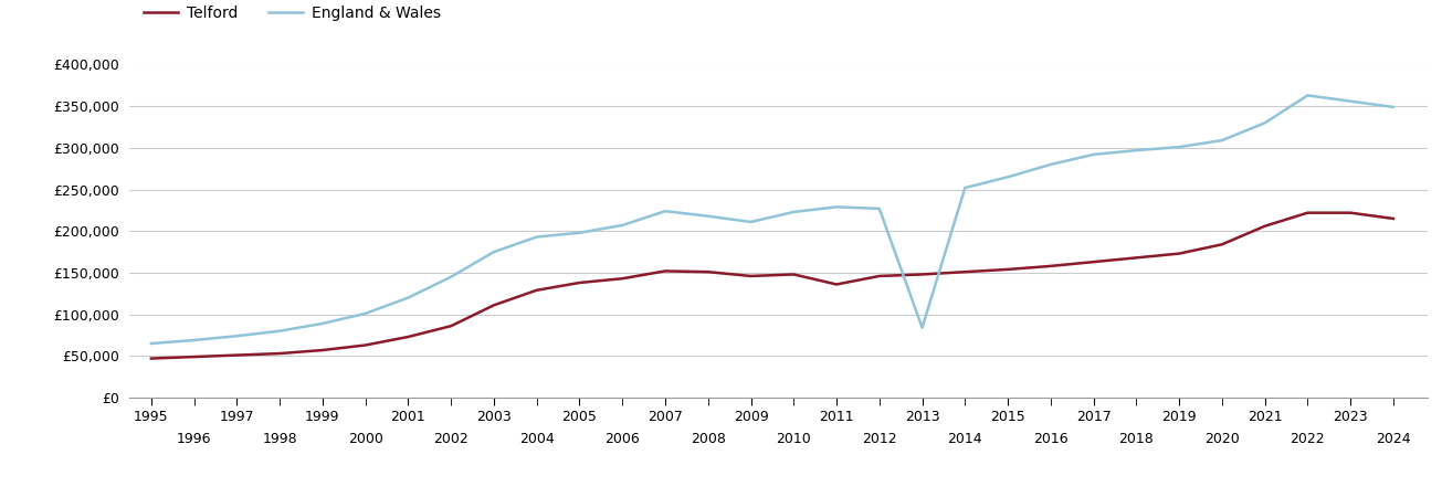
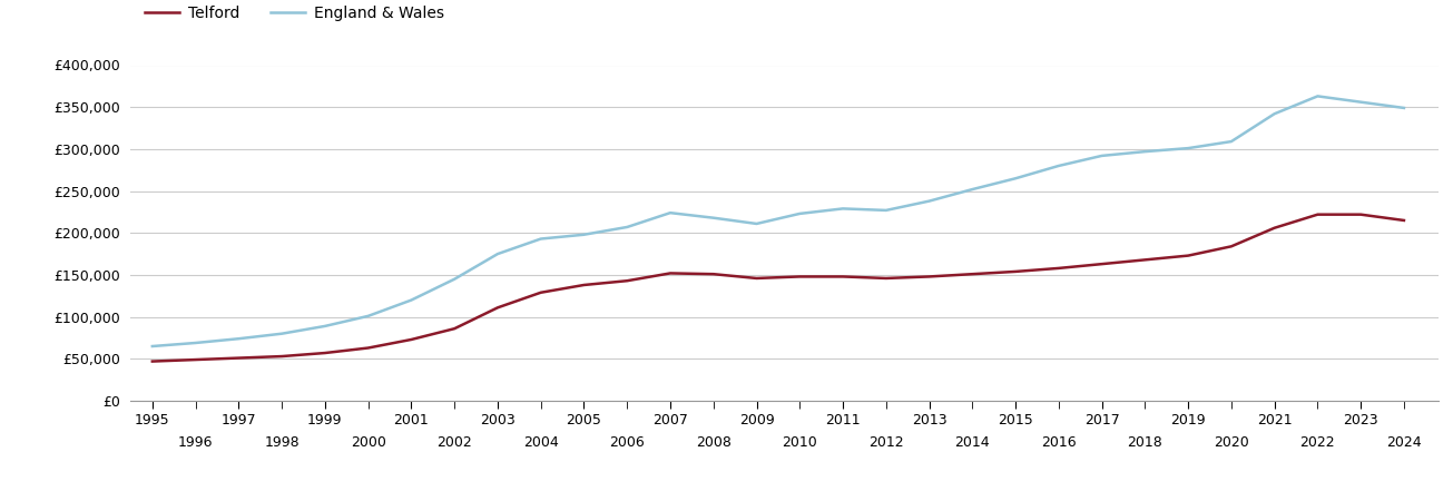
Telford/2011: £136,000 -> £148,000
England & Wales/2013: £84,000 -> £238,000
England & Wales/2021: £330,000 -> £342,000
